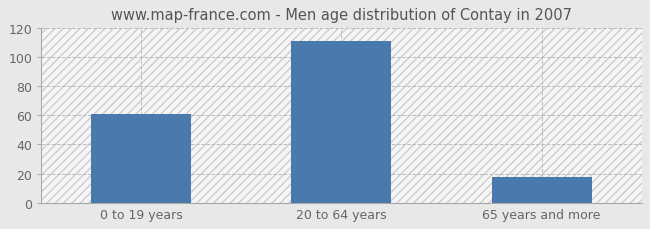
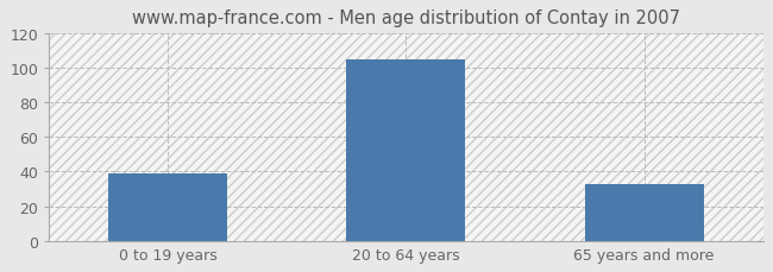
0 to 19 years: 61 -> 39
20 to 64 years: 111 -> 105
65 years and more: 18 -> 33
